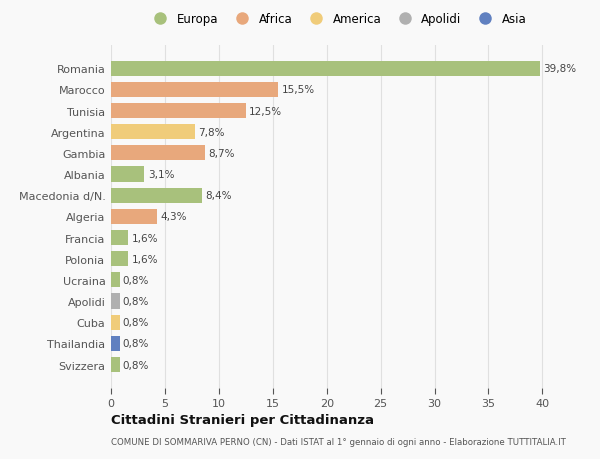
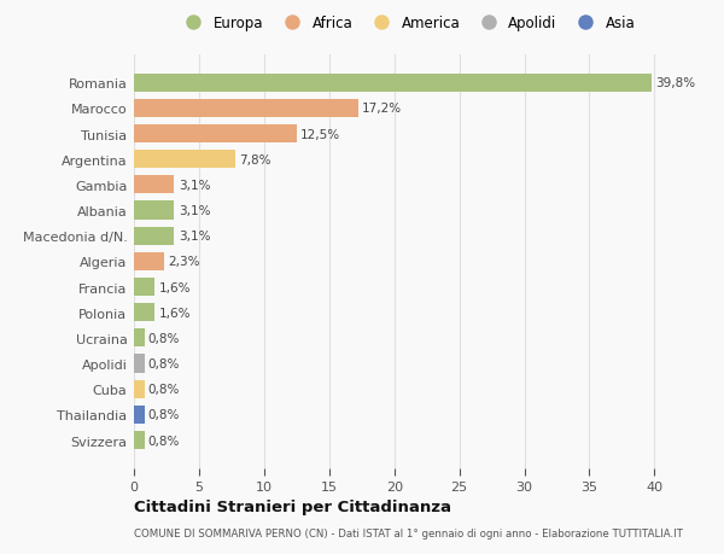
Marocco: 15,5% -> 17,2%
Gambia: 8,7% -> 3,1%
Macedonia d/N.: 8,4% -> 3,1%
Algeria: 4,3% -> 2,3%
